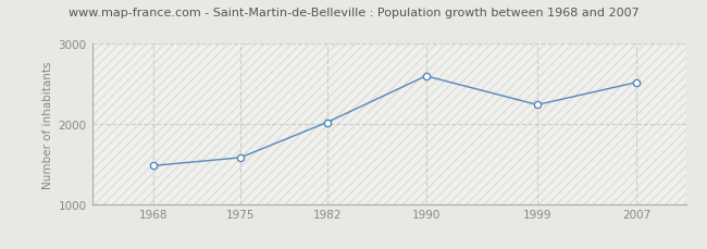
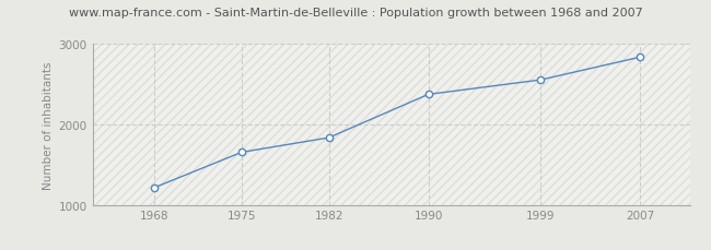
1968: 1480 -> 1220
1975: 1580 -> 1660
1982: 2020 -> 1840
1990: 2600 -> 2380
1999: 2240 -> 2560
2007: 2520 -> 2840
